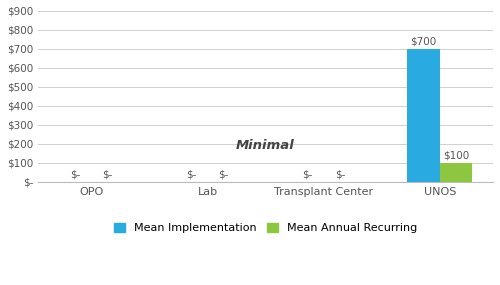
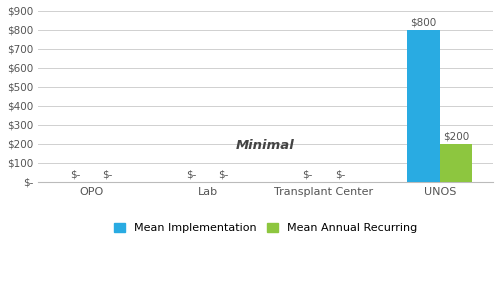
Mean Implementation/UNOS: $700 -> $800
Mean Annual Recurring/UNOS: $100 -> $200
